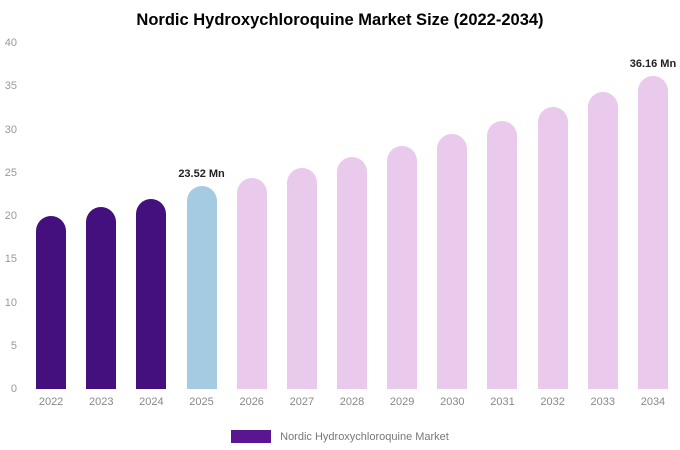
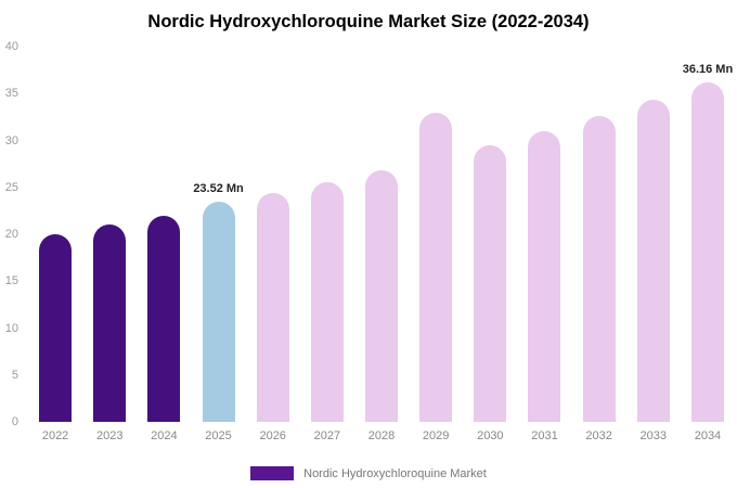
2029: 28 -> 33
